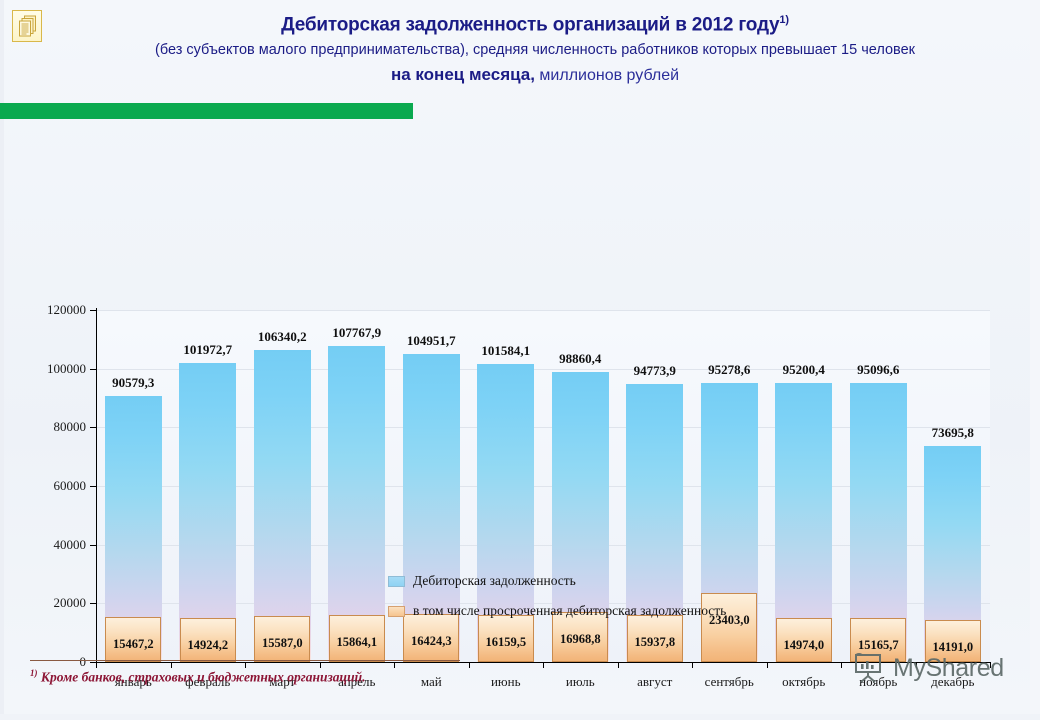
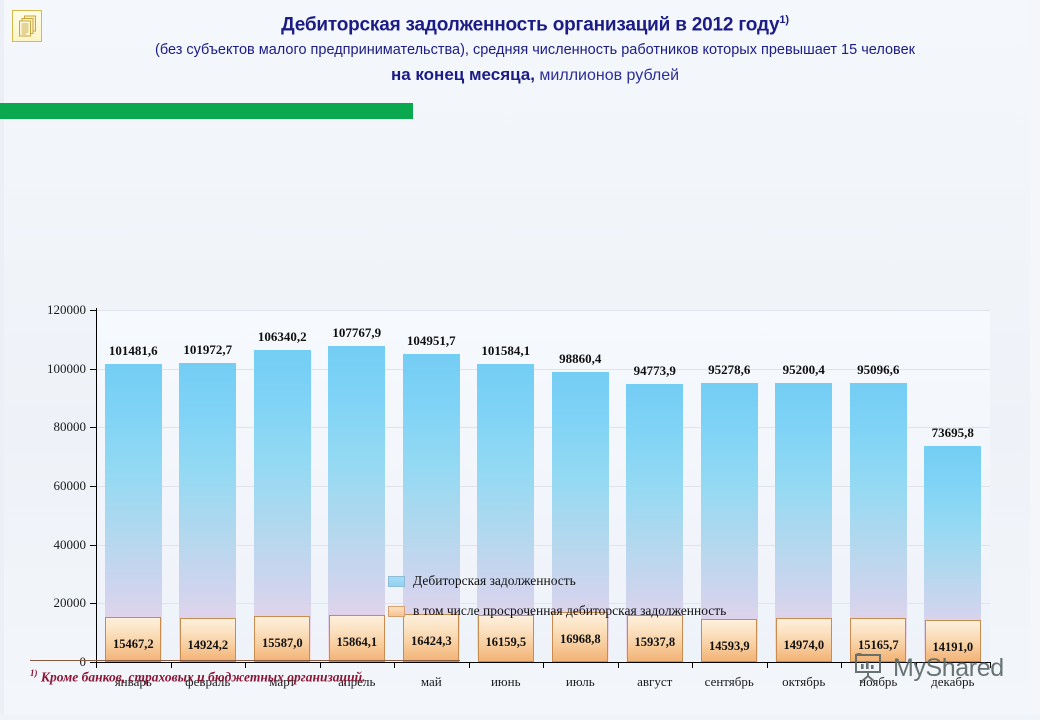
Дебиторская задолженность/январь: 90579,3 -> 101481,6
в том числе просроченная дебиторская задолженность/сентябрь: 23403,0 -> 14593,9
